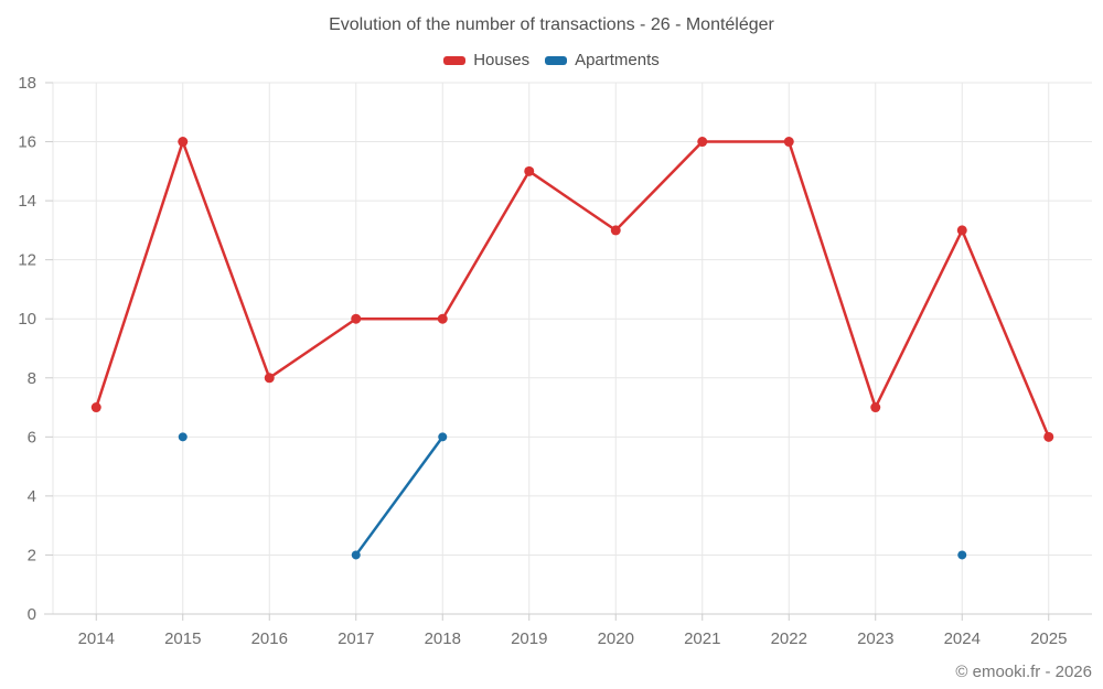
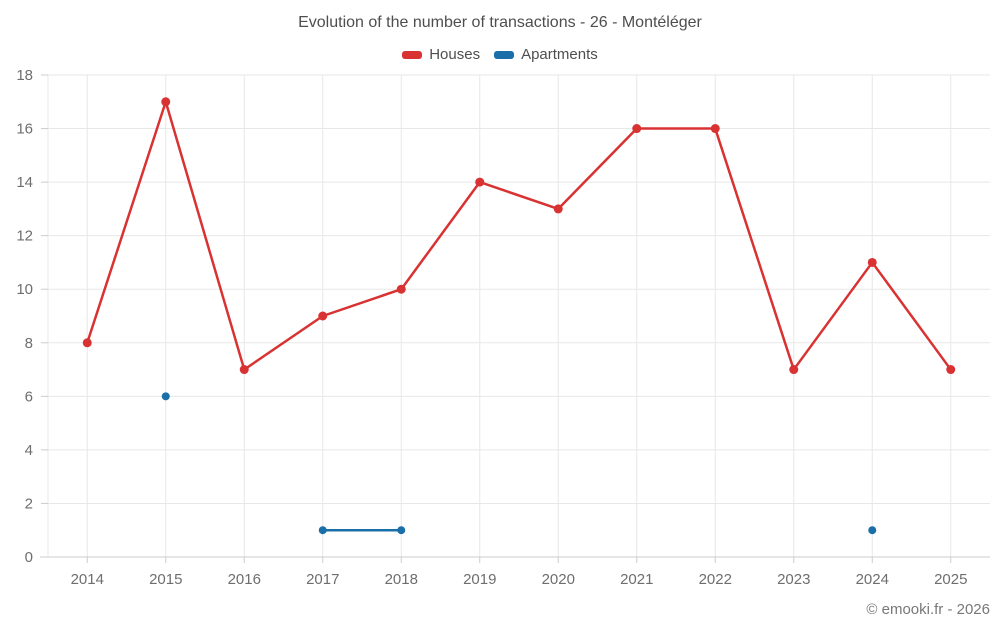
Houses/2014: 7 -> 8
Houses/2015: 16 -> 17
Houses/2016: 8 -> 7
Houses/2017: 10 -> 9
Apartments/2017: 2 -> 1
Apartments/2018: 6 -> 1
Houses/2019: 15 -> 14
Houses/2024: 13 -> 11
Apartments/2024: 2 -> 1
Houses/2025: 6 -> 7
